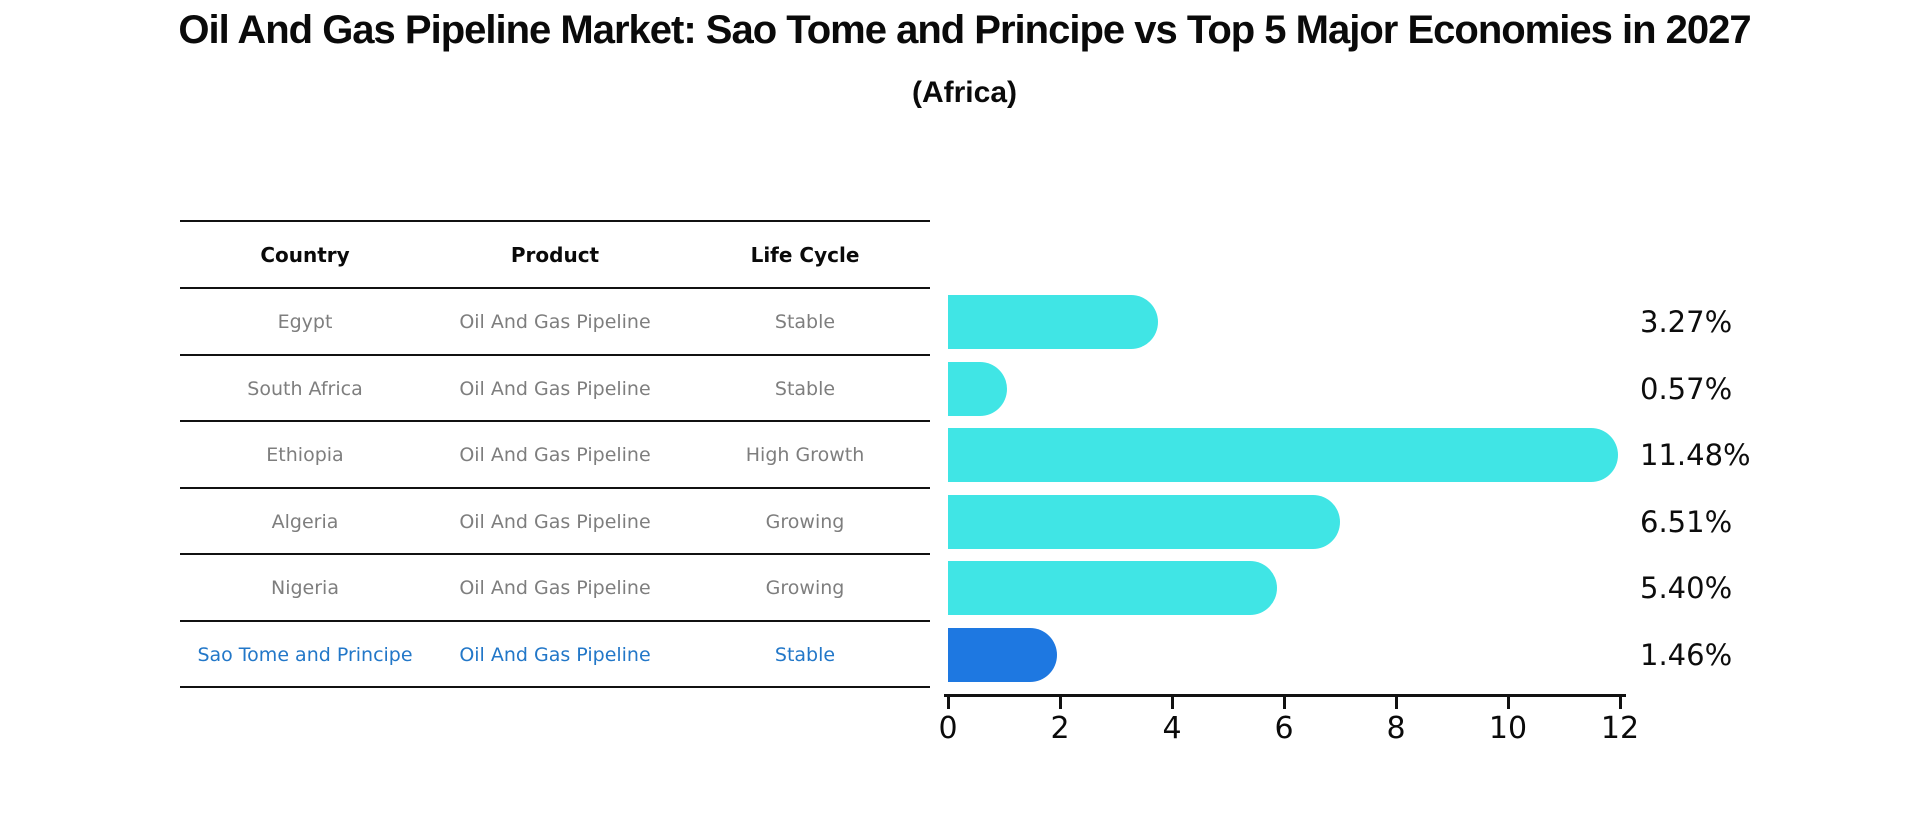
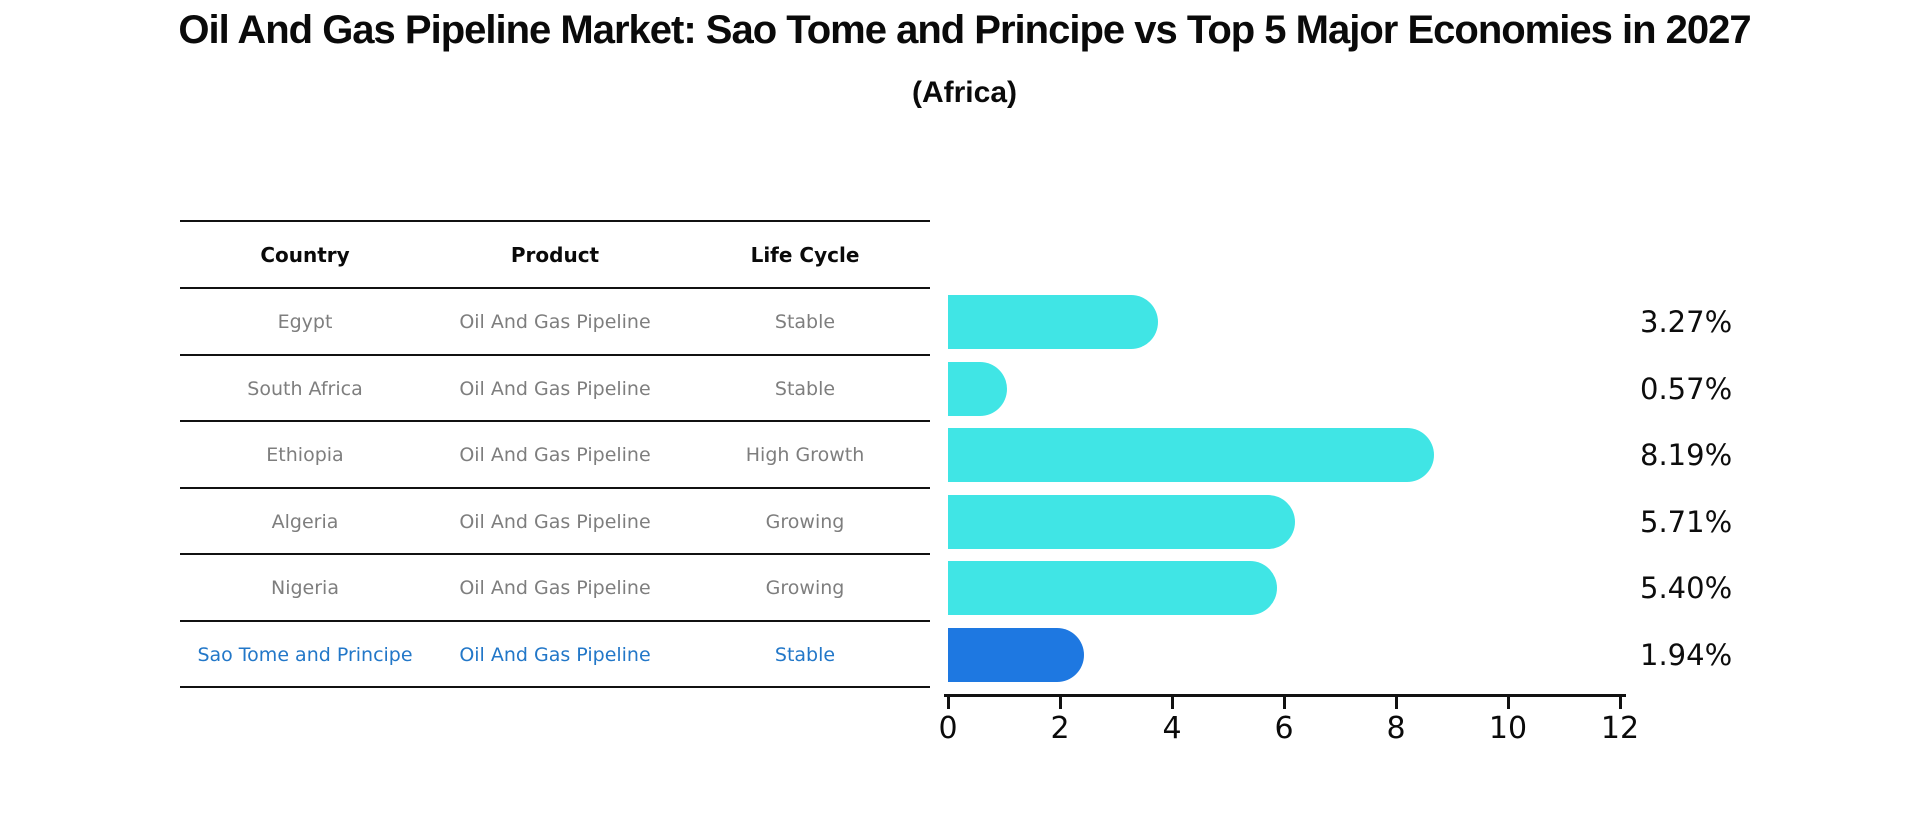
Ethiopia: 11.48% -> 8.19%
Algeria: 6.51% -> 5.71%
Sao Tome and Principe: 1.46% -> 1.94%
